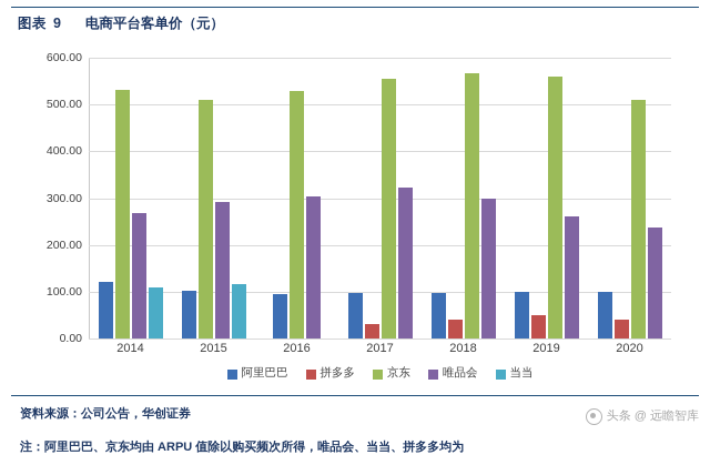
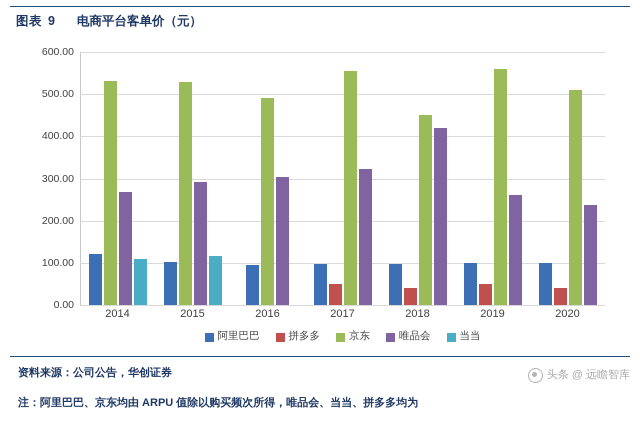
京东/2015: 510 -> 530
京东/2016: 530 -> 490
拼多多/2017: 30 -> 50
京东/2018: 570 -> 450
唯品会/2018: 300 -> 420
